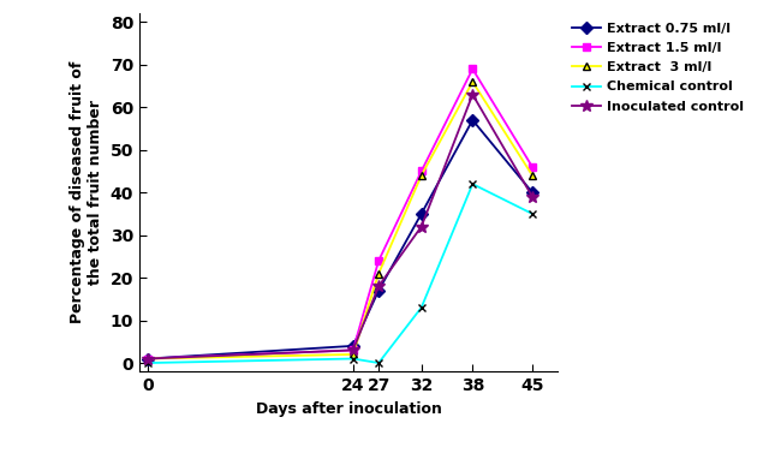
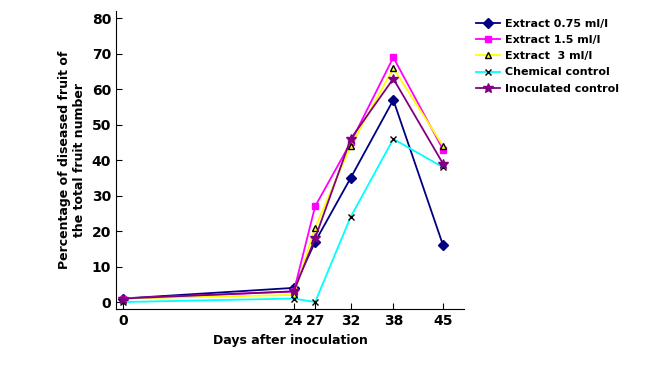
Extract 1.5 ml/l/27: 24 -> 27
Chemical control/32: 13 -> 24
Inoculated control/32: 32 -> 46
Chemical control/38: 42 -> 46
Extract 0.75 ml/l/45: 40 -> 16
Extract 1.5 ml/l/45: 46 -> 43
Chemical control/45: 35 -> 38
